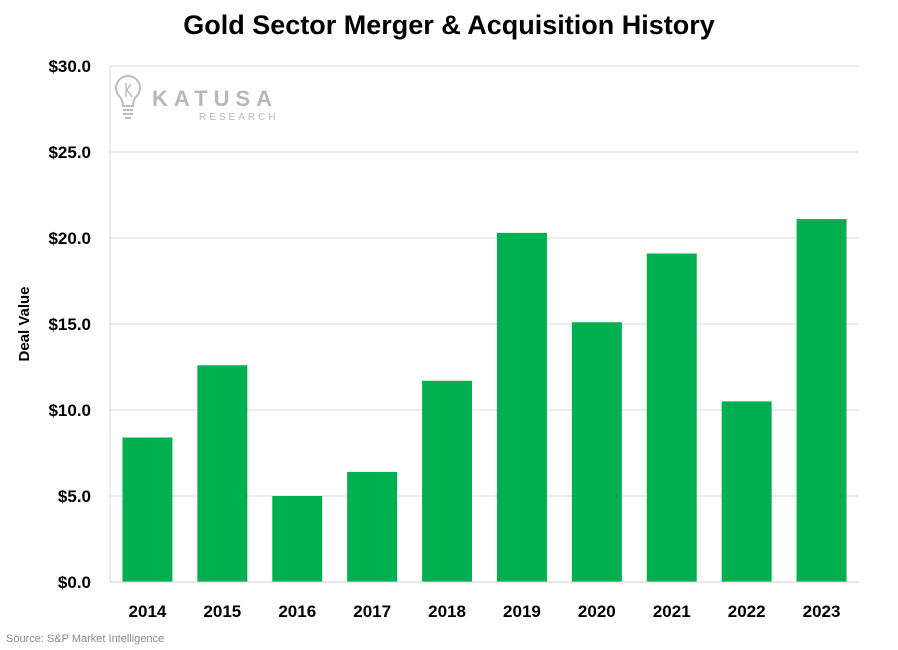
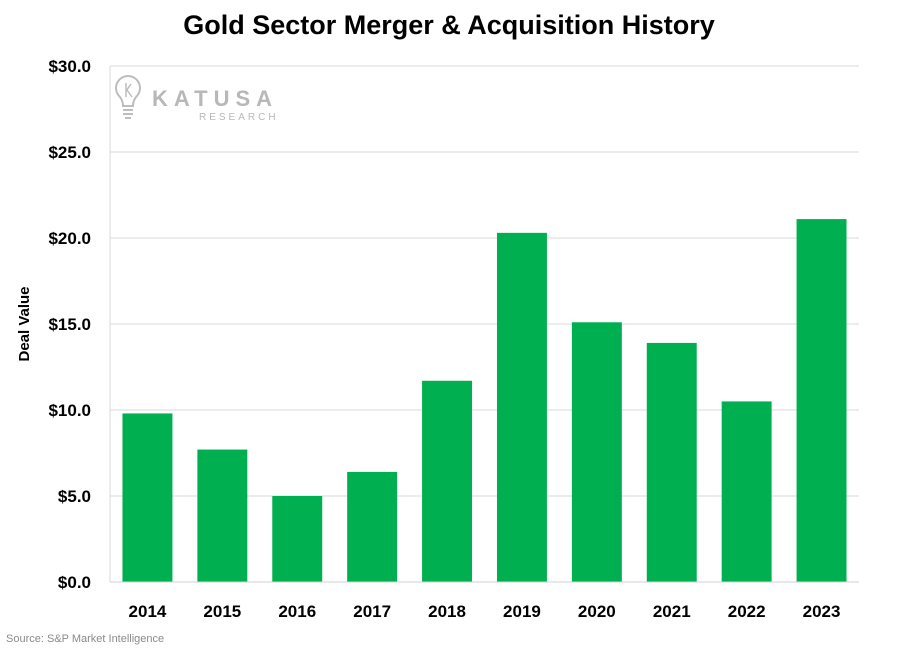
2014: $8.4 -> $9.8
2015: $12.6 -> $7.7
2021: $19.1 -> $13.9
